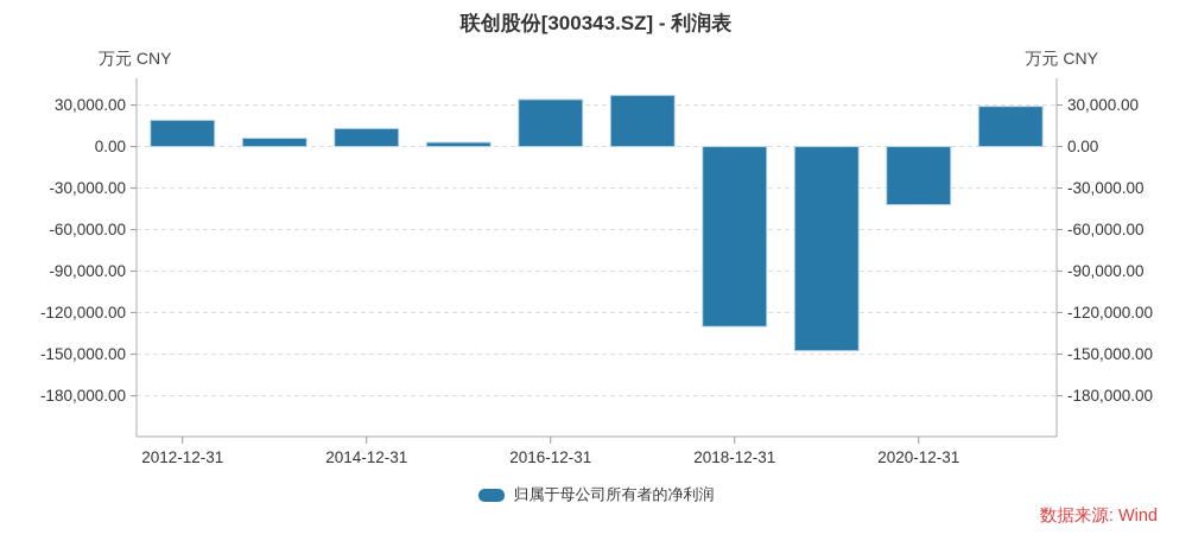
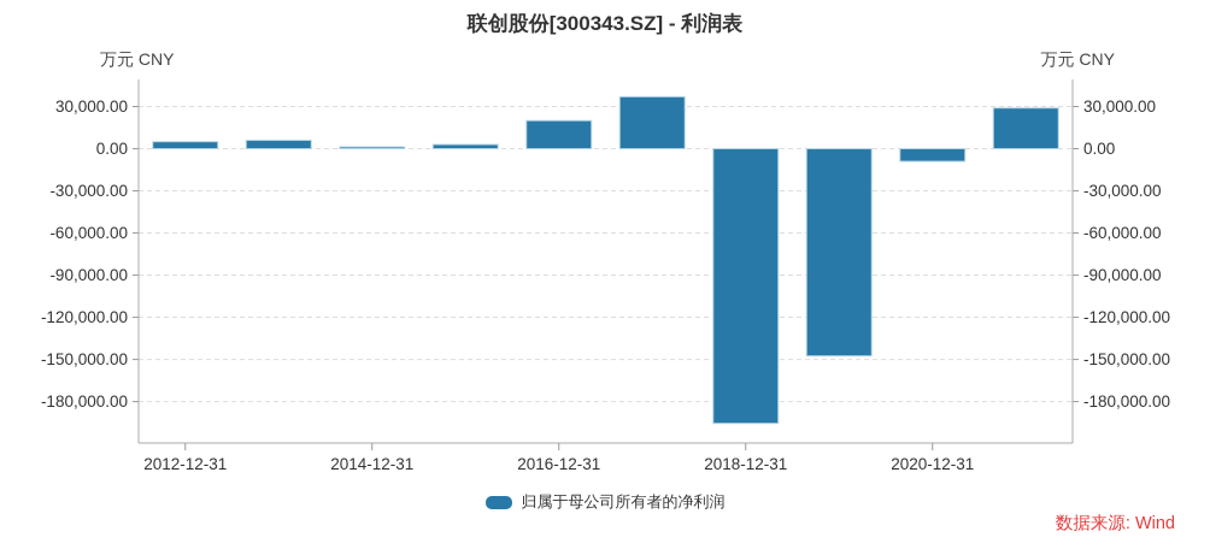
2012-12-31: 19000 -> 5000
2014-12-31: 13000 -> 1000
2016-12-31: 34000 -> 20000
2018-12-31: -130000 -> -196000
2020-12-31: -42000 -> -9000
